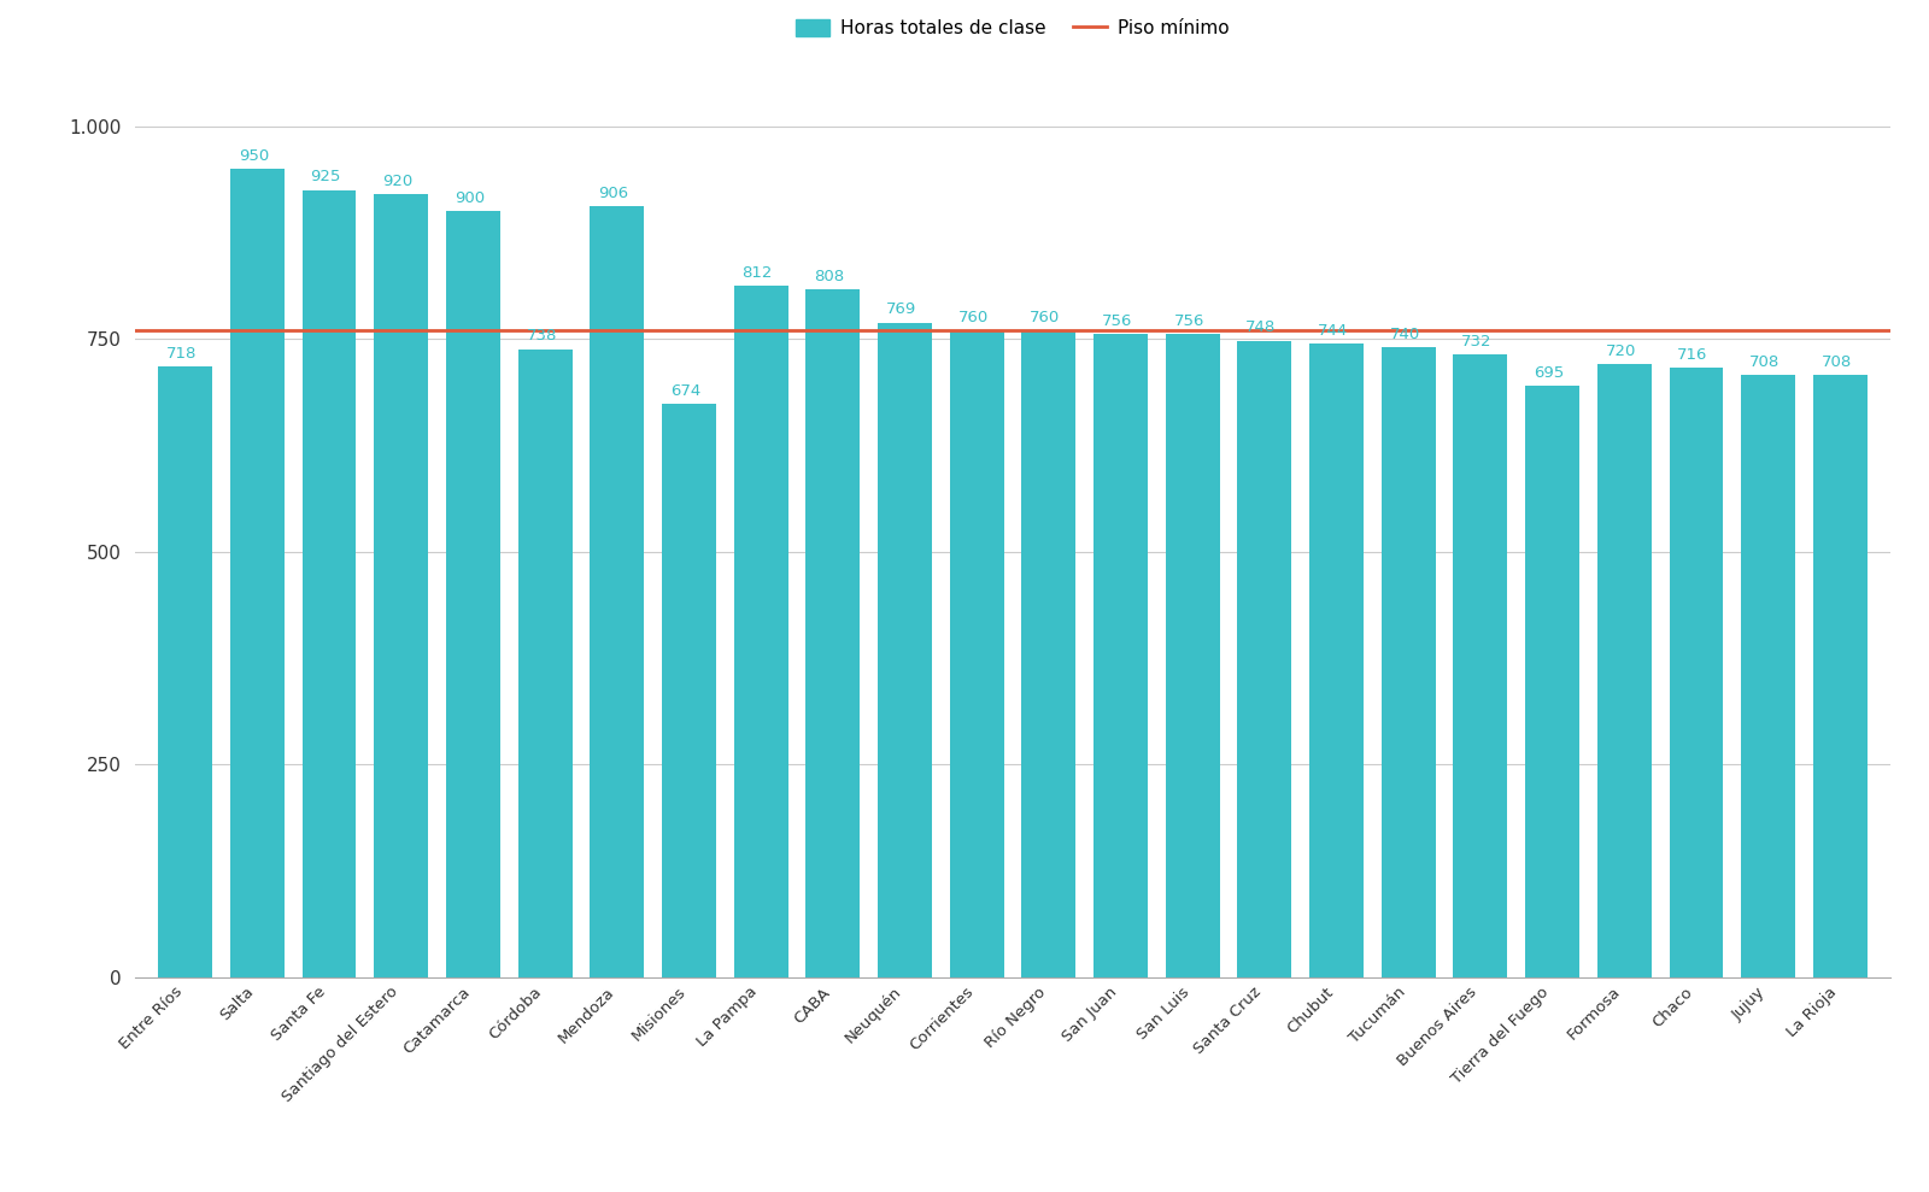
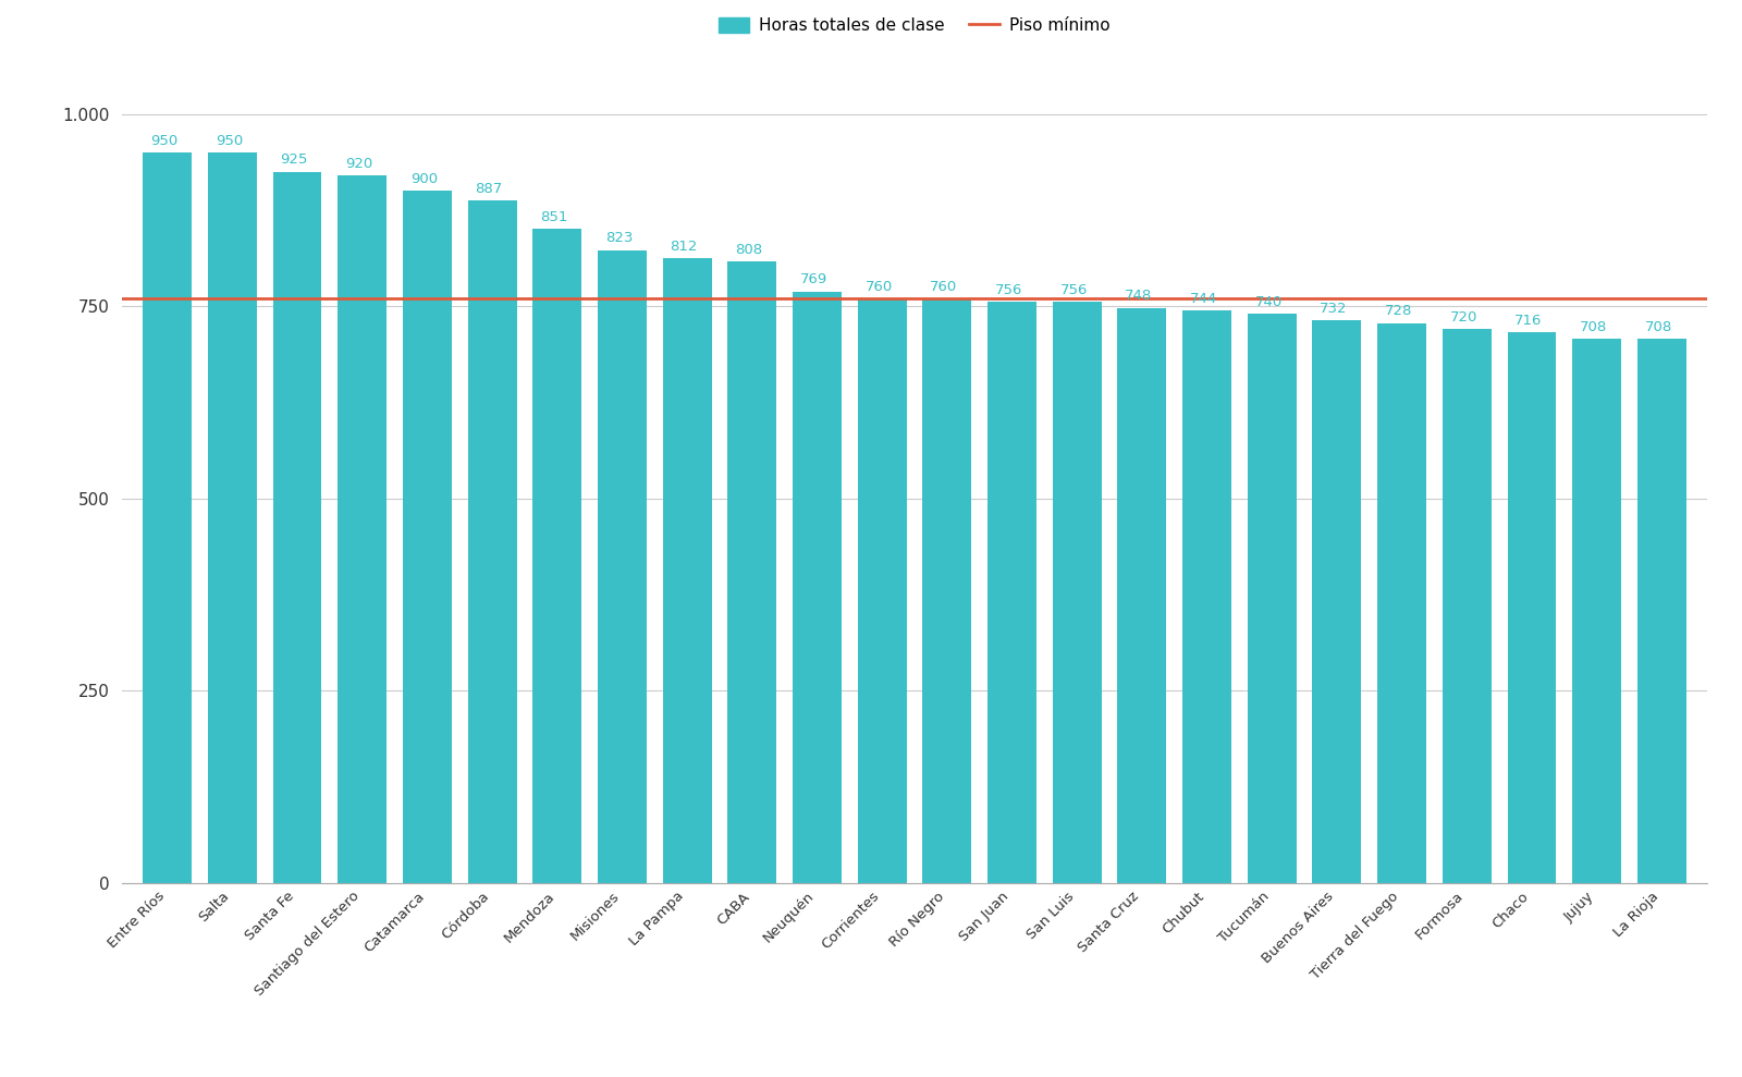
Entre Ríos: 718 -> 950
Córdoba: 738 -> 887
Mendoza: 906 -> 851
Misiones: 674 -> 823
Tierra del Fuego: 695 -> 728
